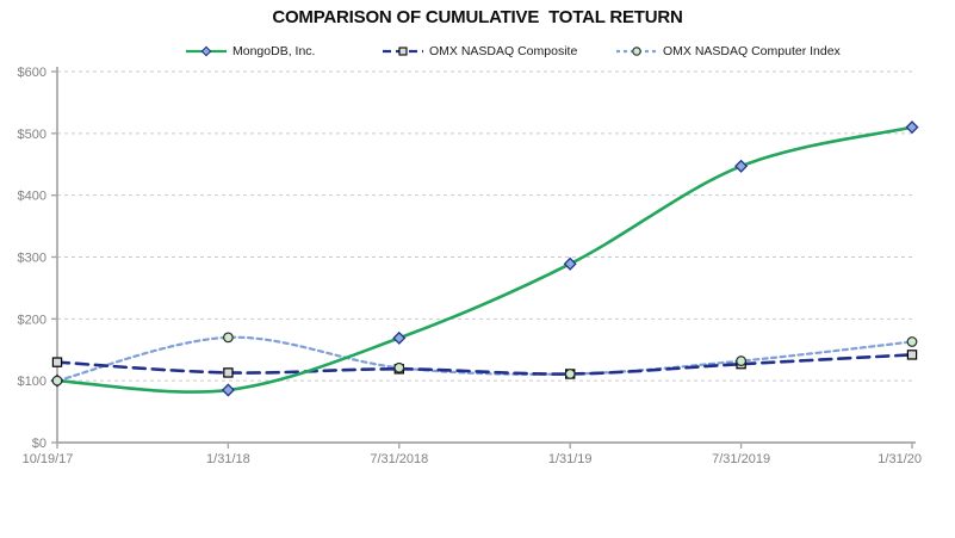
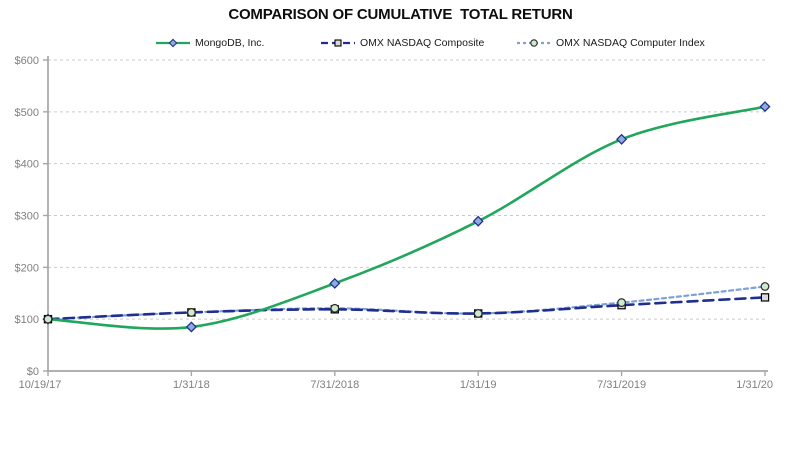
OMX NASDAQ Composite/10/19/17: $130 -> $100
OMX NASDAQ Computer Index/1/31/18: $170 -> $110
